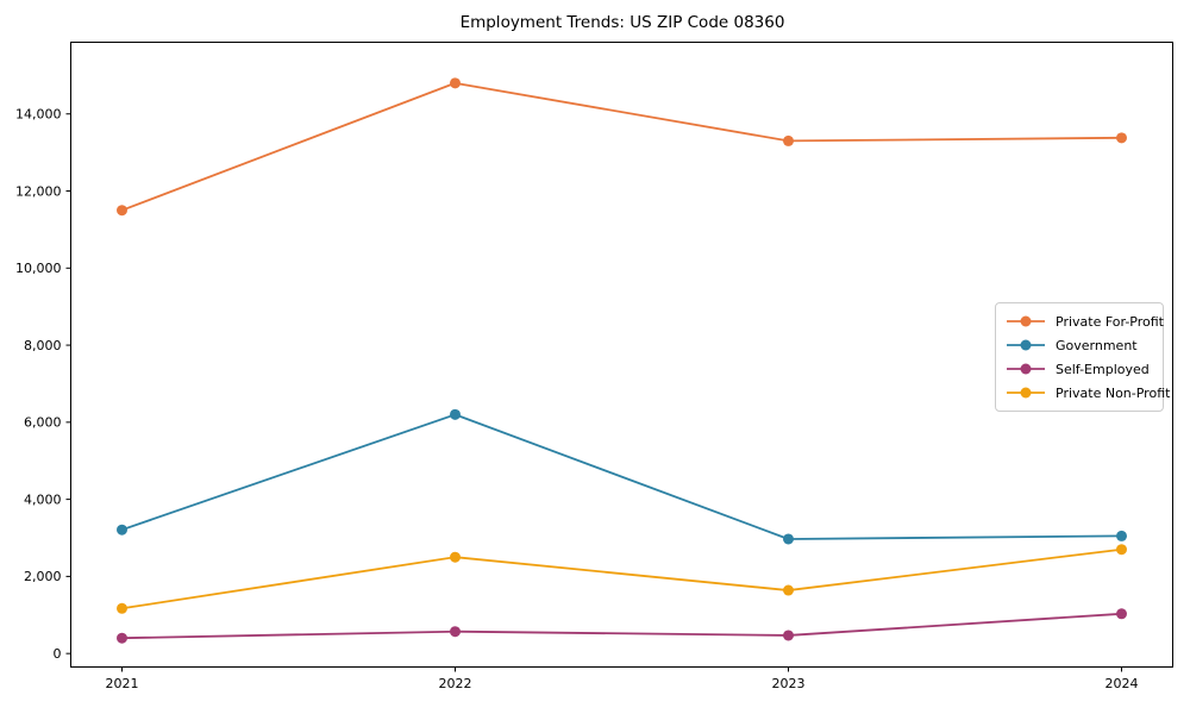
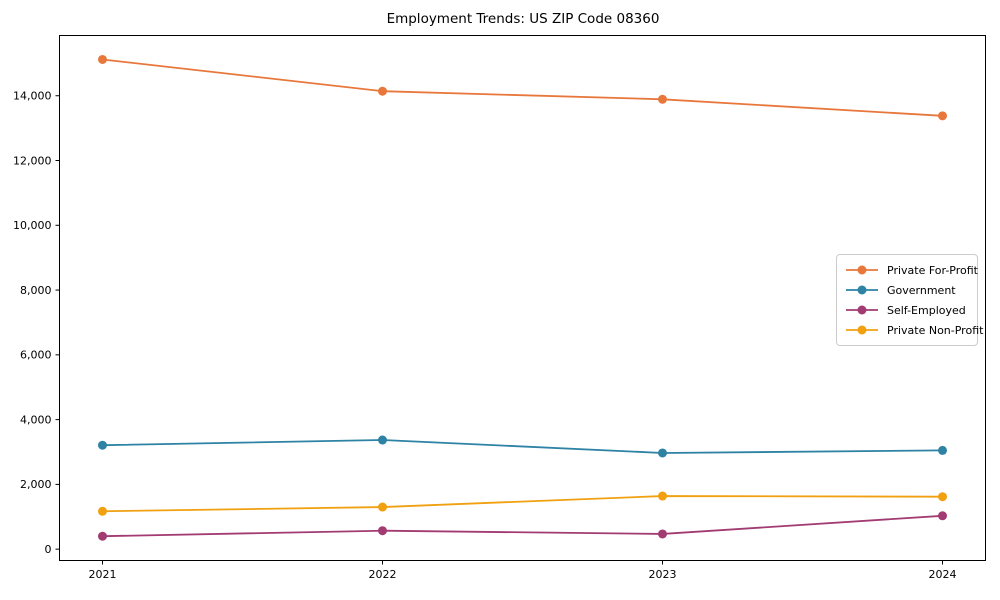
Private For-Profit/2021: 11500 -> 15100
Private For-Profit/2022: 14800 -> 14100
Government/2022: 6200 -> 3400
Private Non-Profit/2022: 2500 -> 1300
Private For-Profit/2023: 13300 -> 13900
Private Non-Profit/2024: 2700 -> 1600
